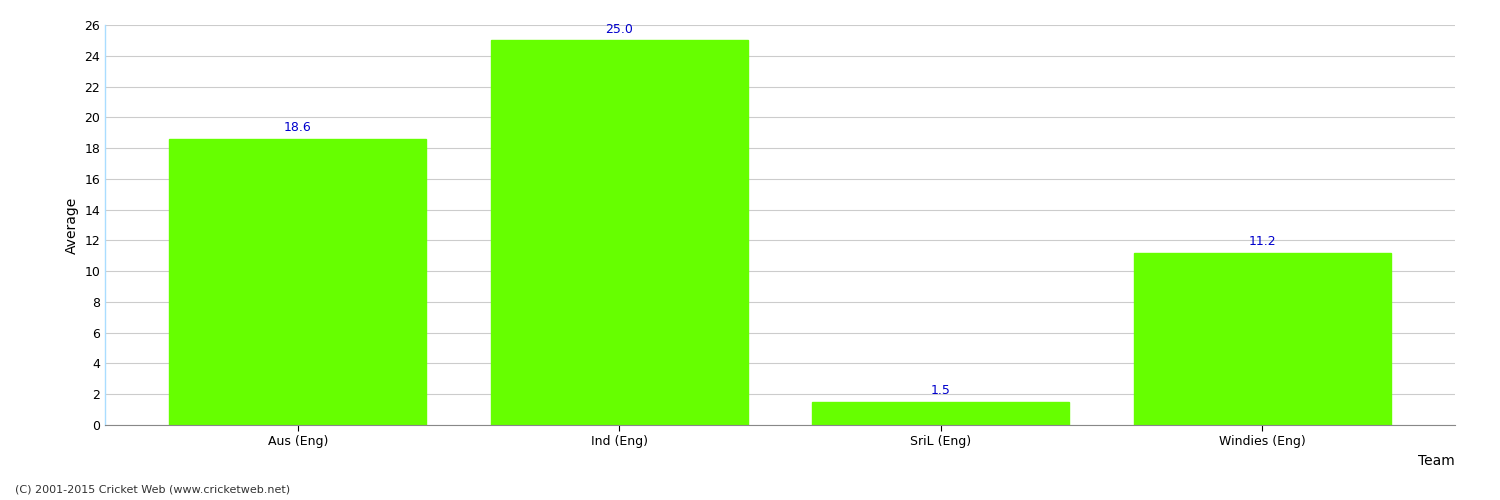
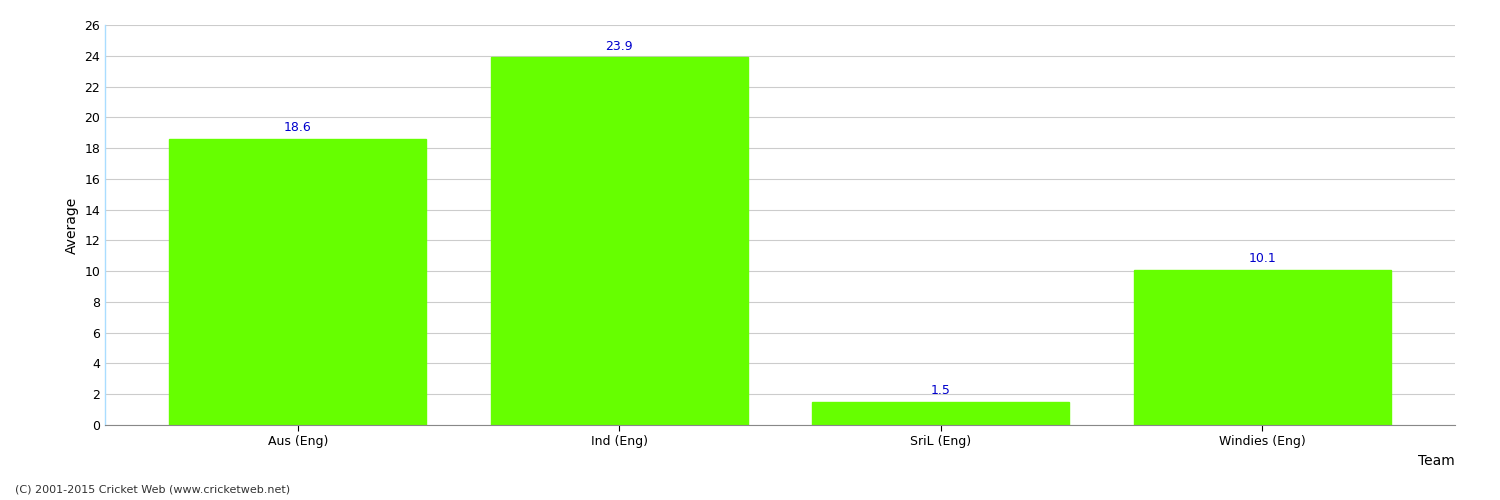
Ind (Eng): 25.0 -> 23.9
Windies (Eng): 11.2 -> 10.1
